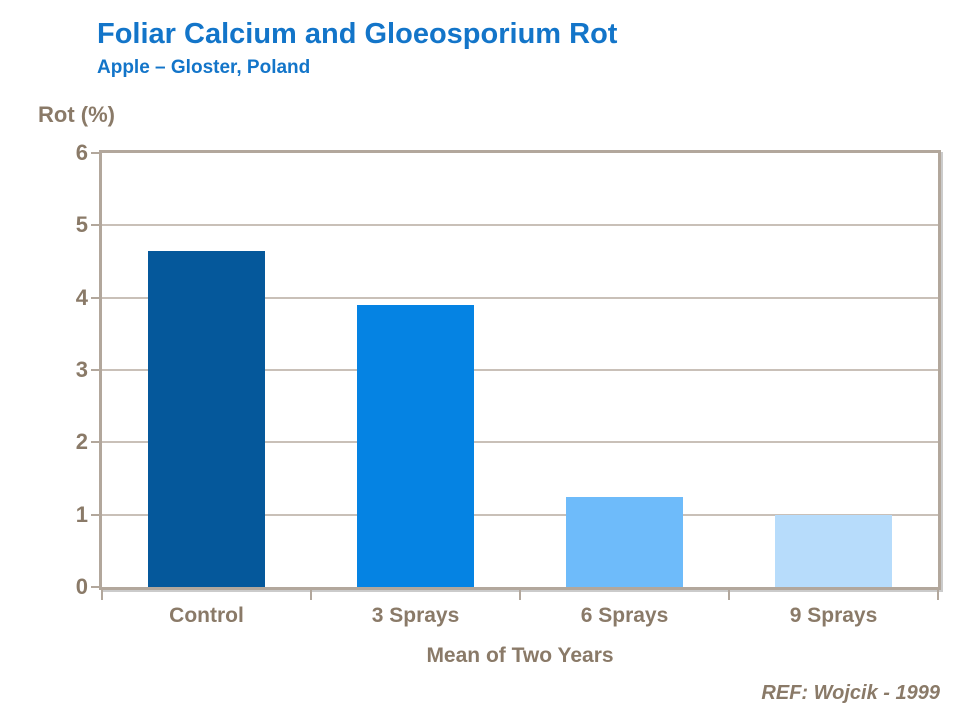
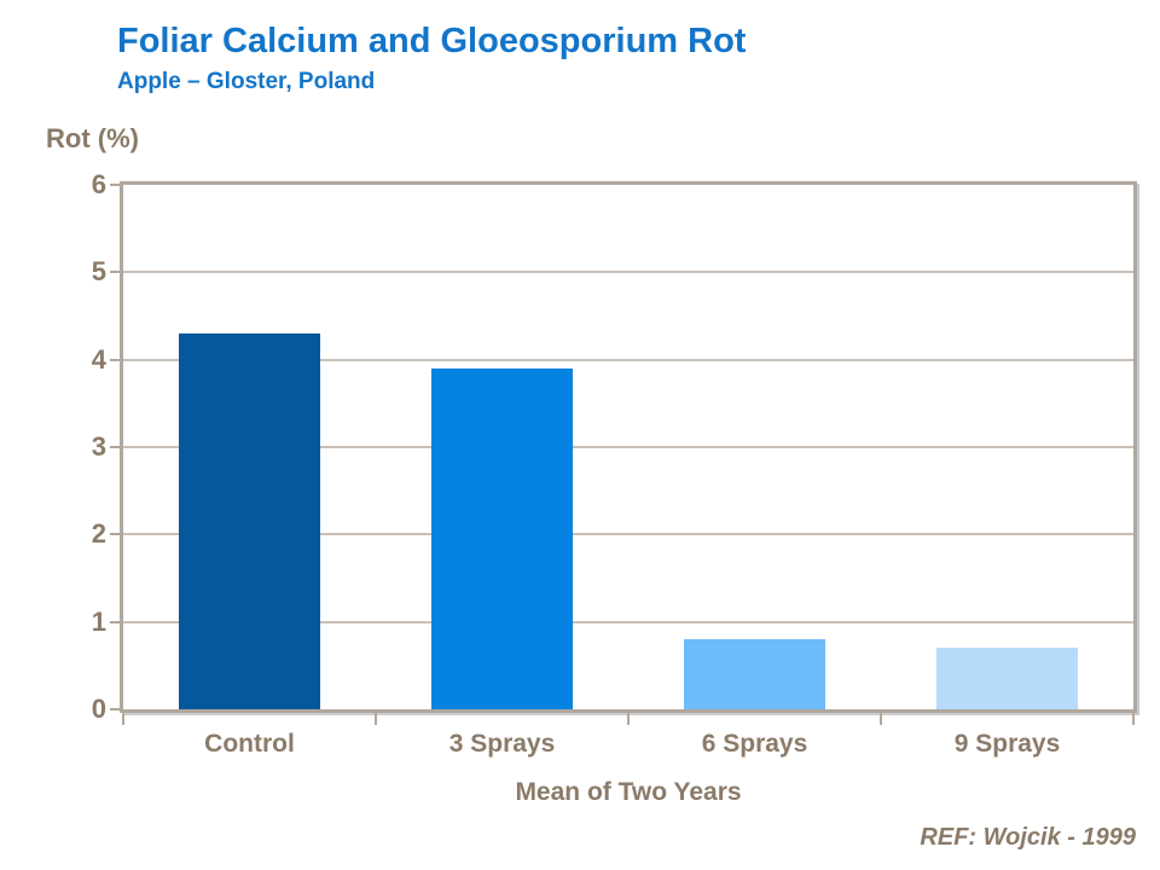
Control: 4.7 -> 4.3
6 Sprays: 1.2 -> 0.8
9 Sprays: 1.0 -> 0.7
